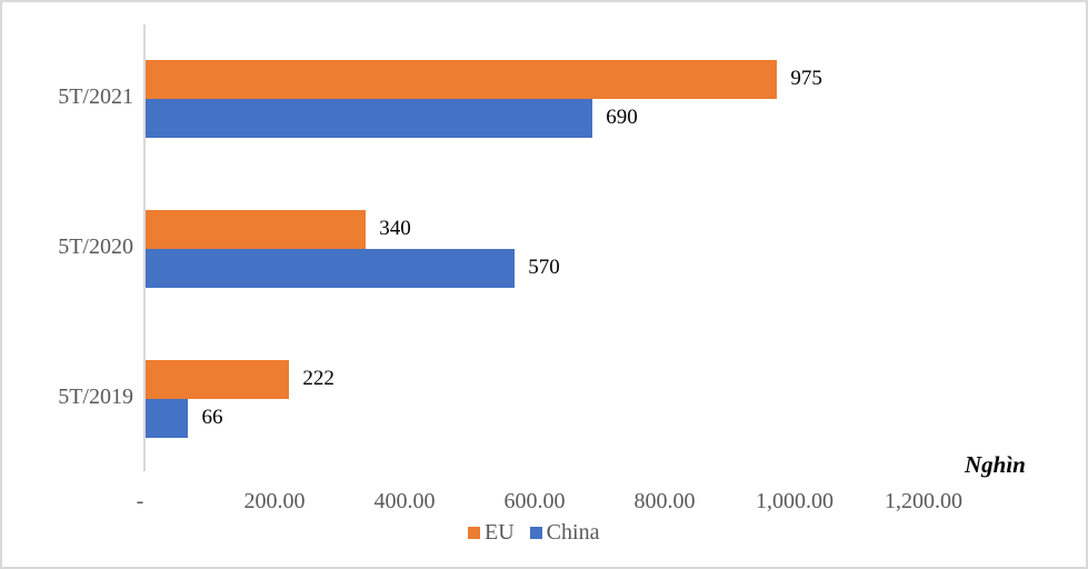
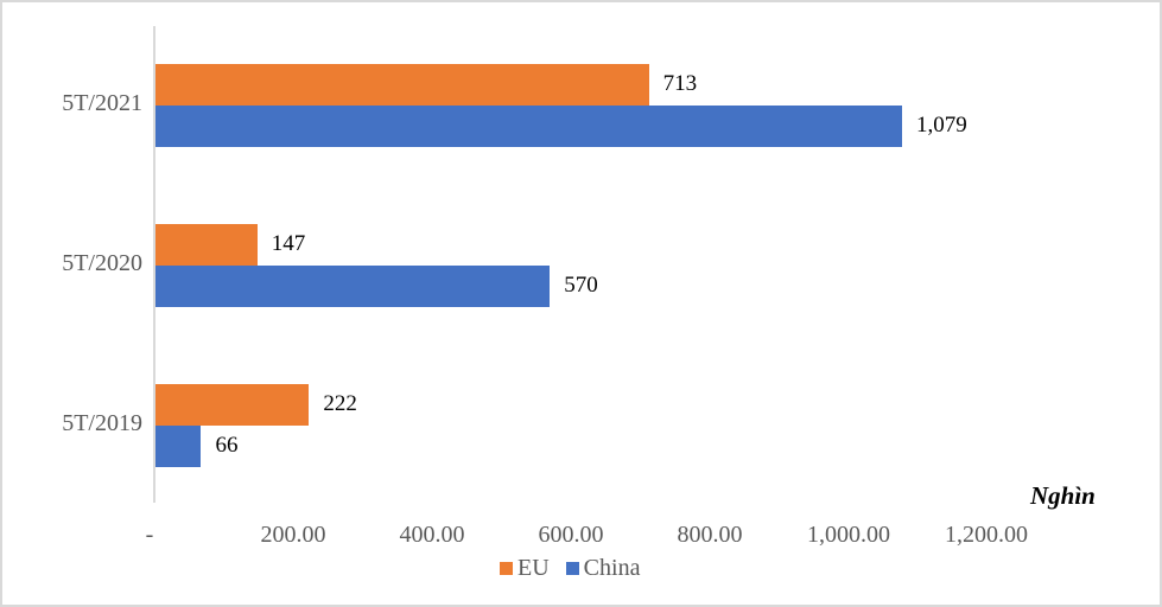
EU/5T/2021: 975 -> 713
China/5T/2021: 690 -> 1,079
EU/5T/2020: 340 -> 147
